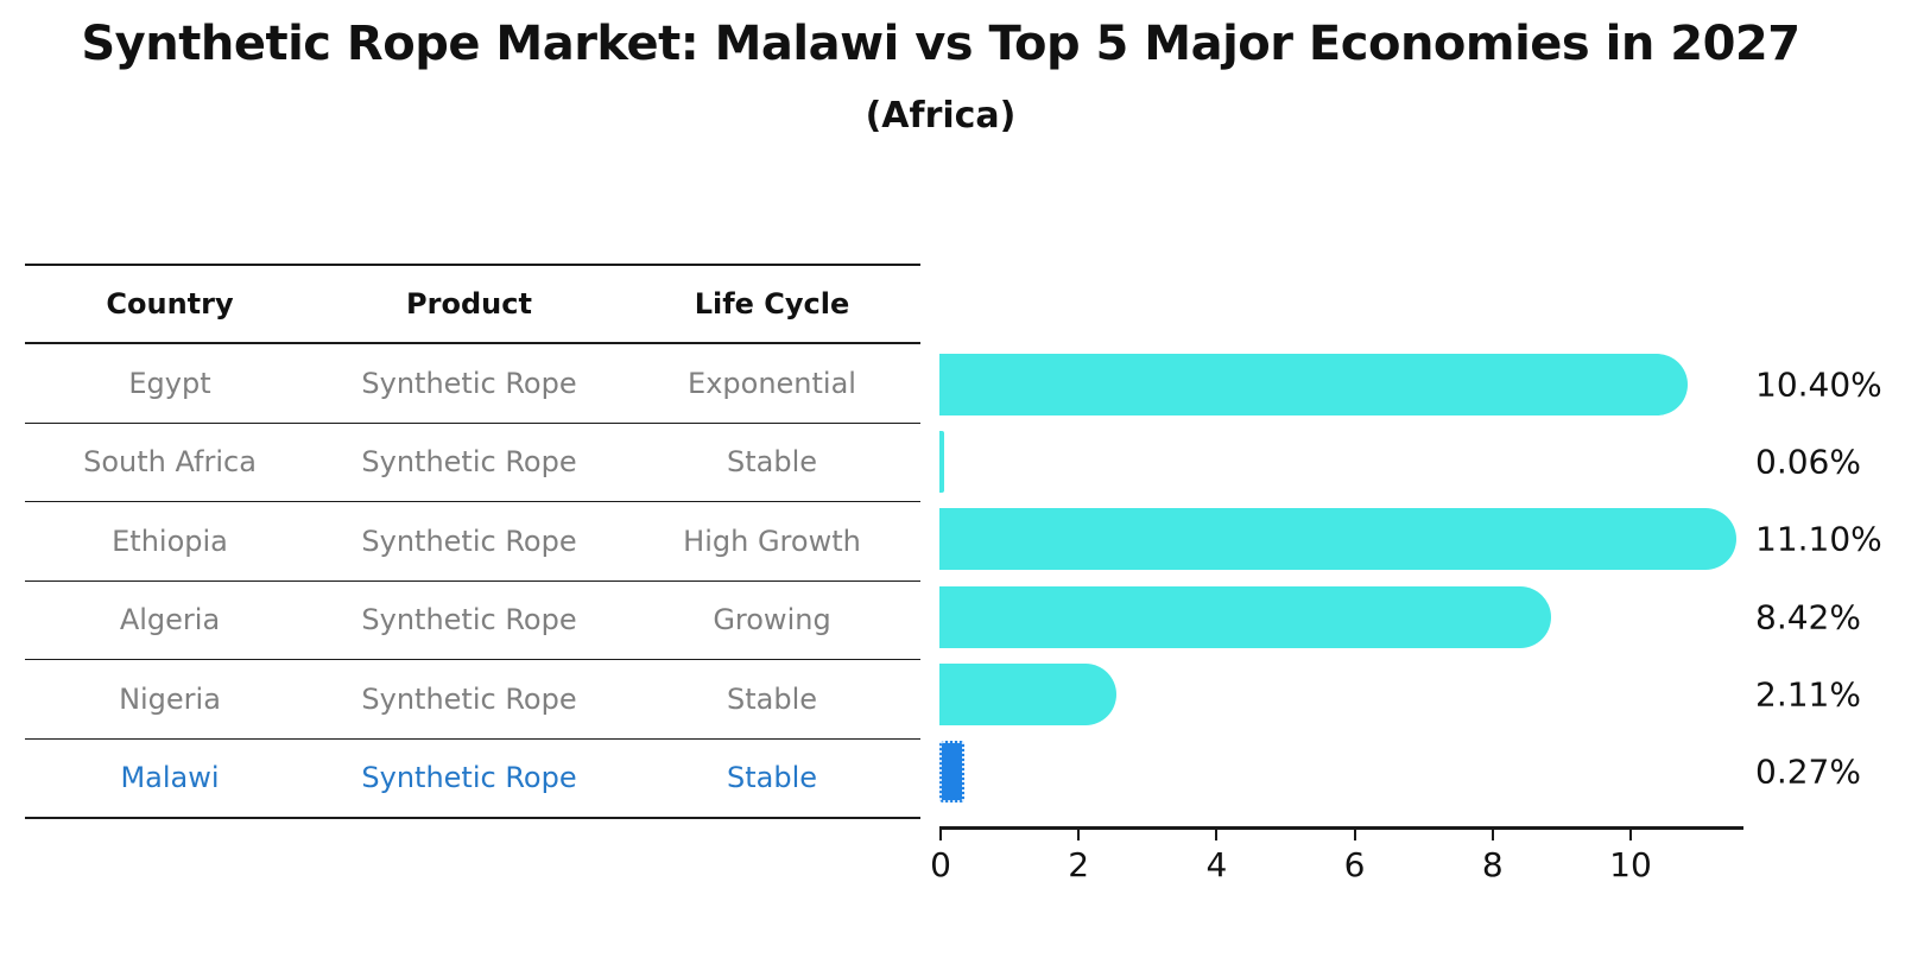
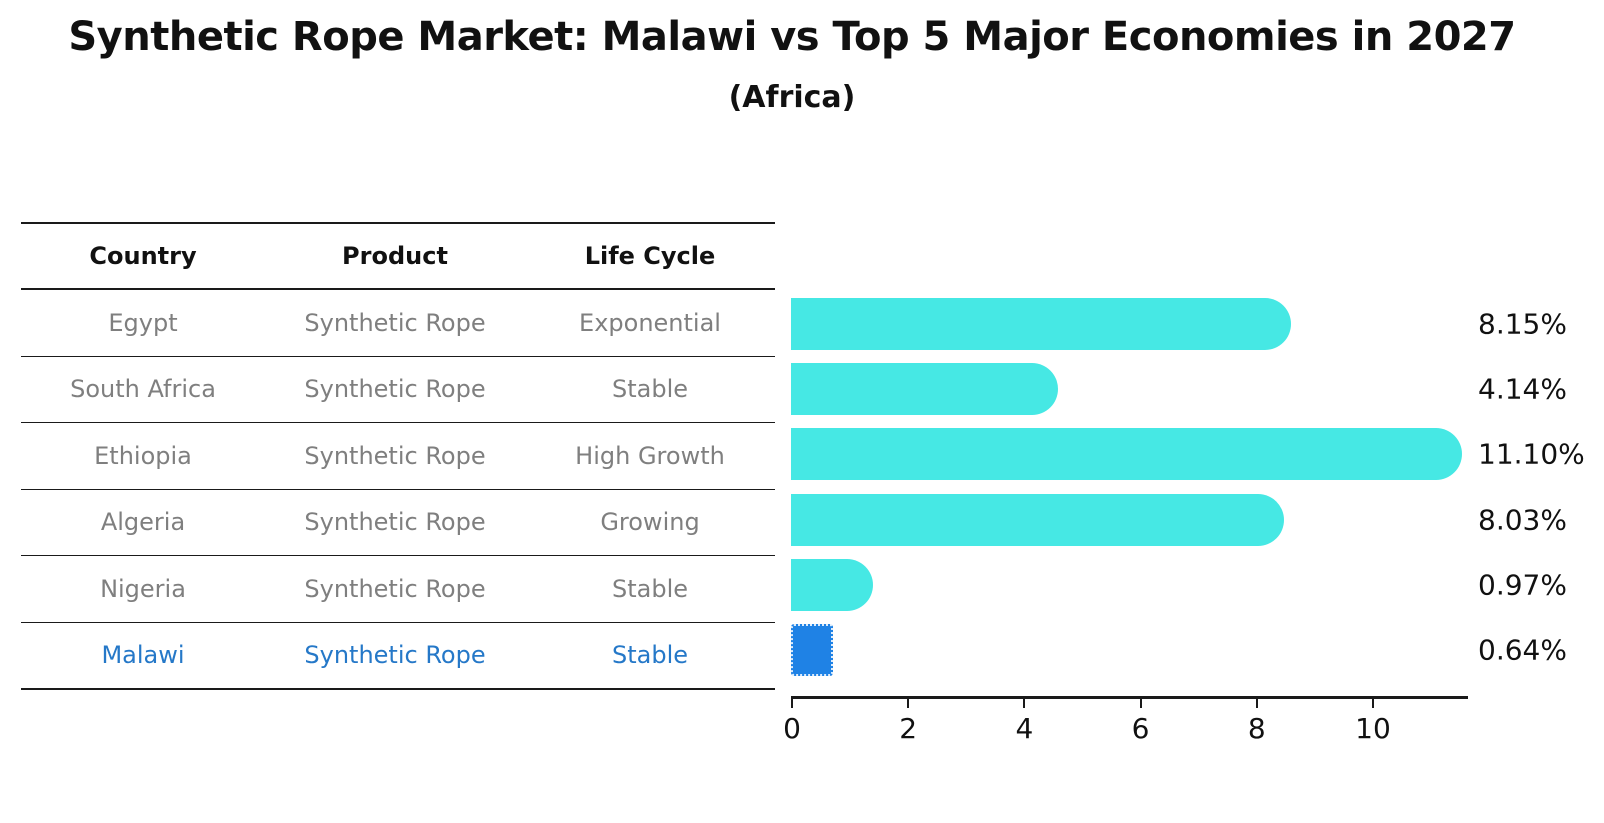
Egypt: 10.40% -> 8.15%
South Africa: 0.06% -> 4.14%
Algeria: 8.42% -> 8.03%
Nigeria: 2.11% -> 0.97%
Malawi: 0.27% -> 0.64%
